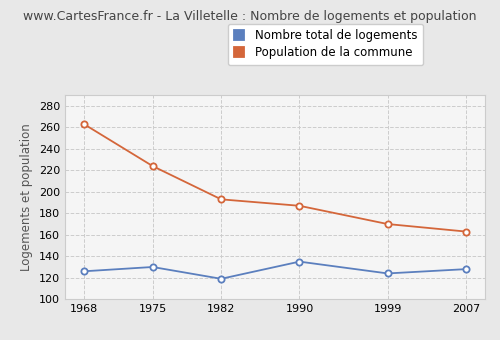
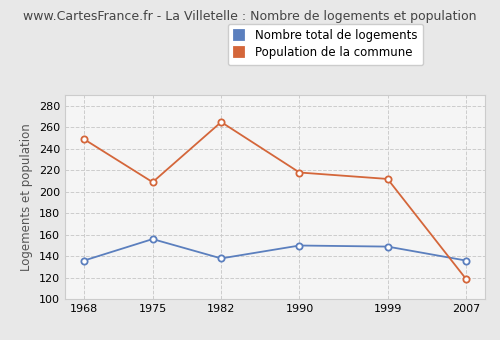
Nombre total de logements/1968: 126 -> 136
Population de la commune/1968: 263 -> 249
Nombre total de logements/1975: 130 -> 156
Population de la commune/1975: 224 -> 209
Nombre total de logements/1982: 119 -> 138
Population de la commune/1982: 193 -> 265
Nombre total de logements/1990: 135 -> 150
Population de la commune/1990: 187 -> 218
Nombre total de logements/1999: 124 -> 149
Population de la commune/1999: 170 -> 212
Nombre total de logements/2007: 128 -> 136
Population de la commune/2007: 163 -> 119
